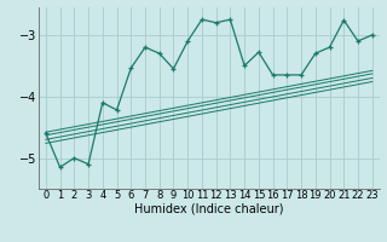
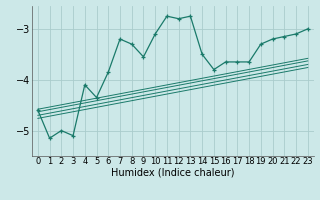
5: -4.22 -> -4.35
6: -3.54 -> -3.85
15: -3.28 -> -3.80
21: -2.76 -> -3.15
